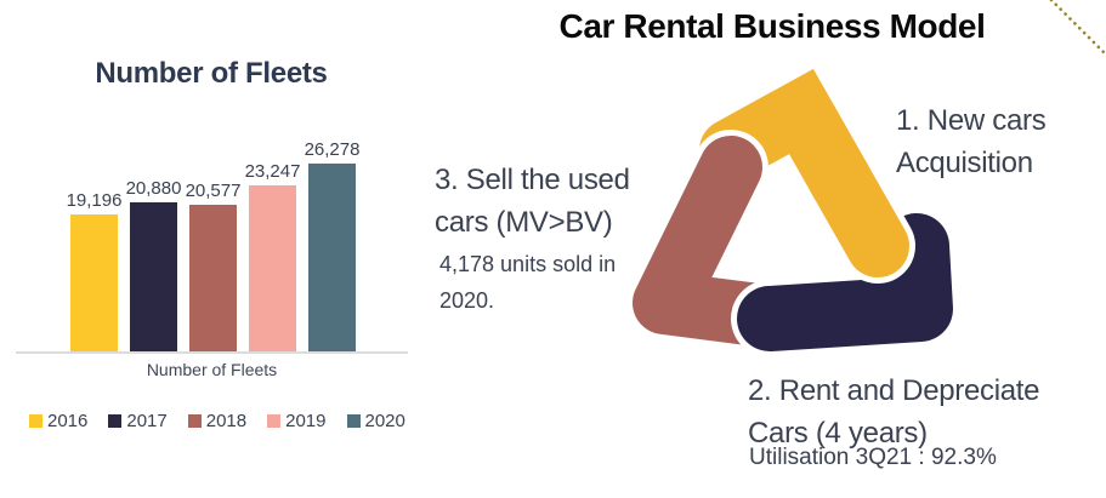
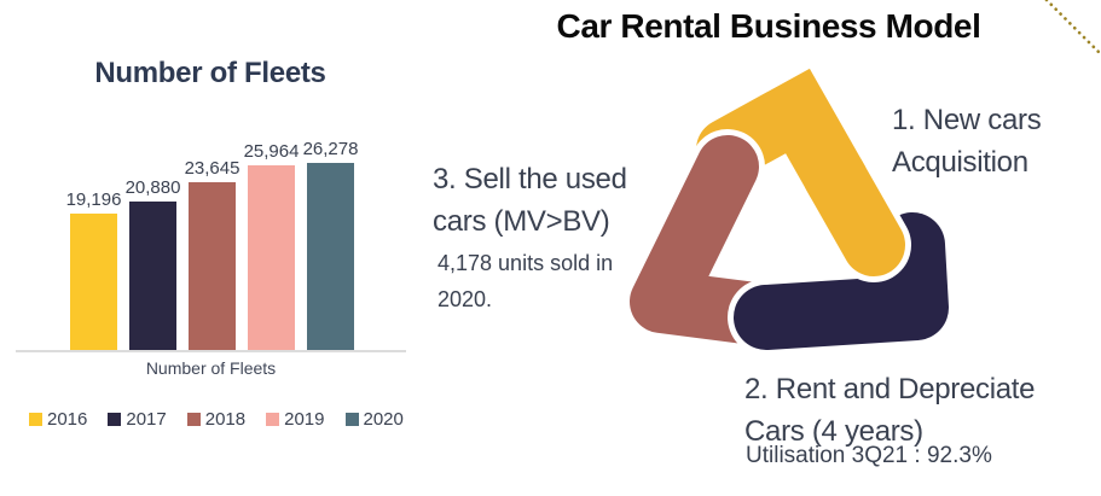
2018: 20,577 -> 23,645
2019: 23,247 -> 25,964
